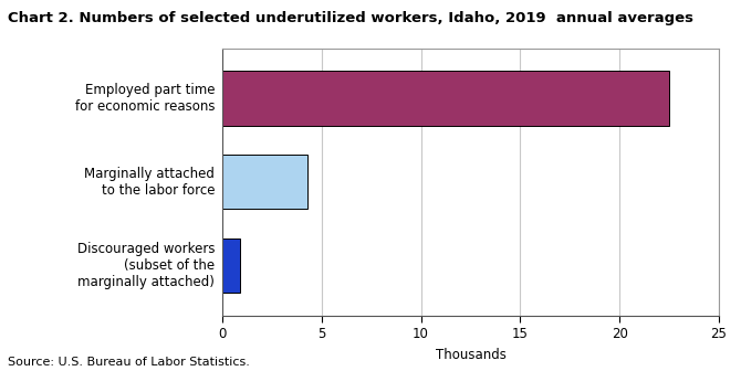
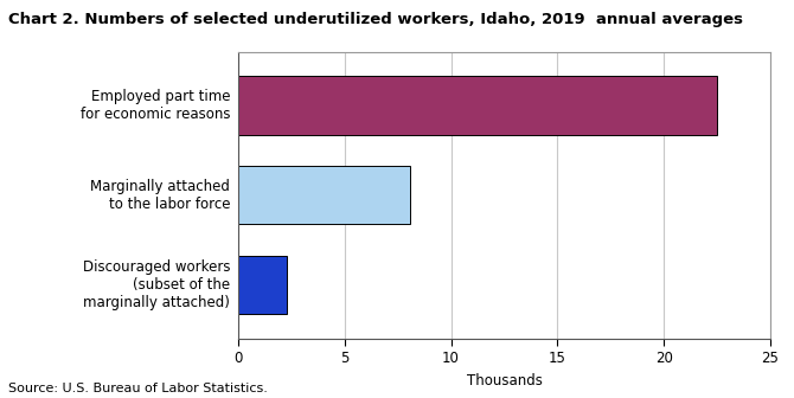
Marginally attached to the labor force: 4.3 -> 8.1
Discouraged workers (subset of the marginally attached): 0.9 -> 2.3
